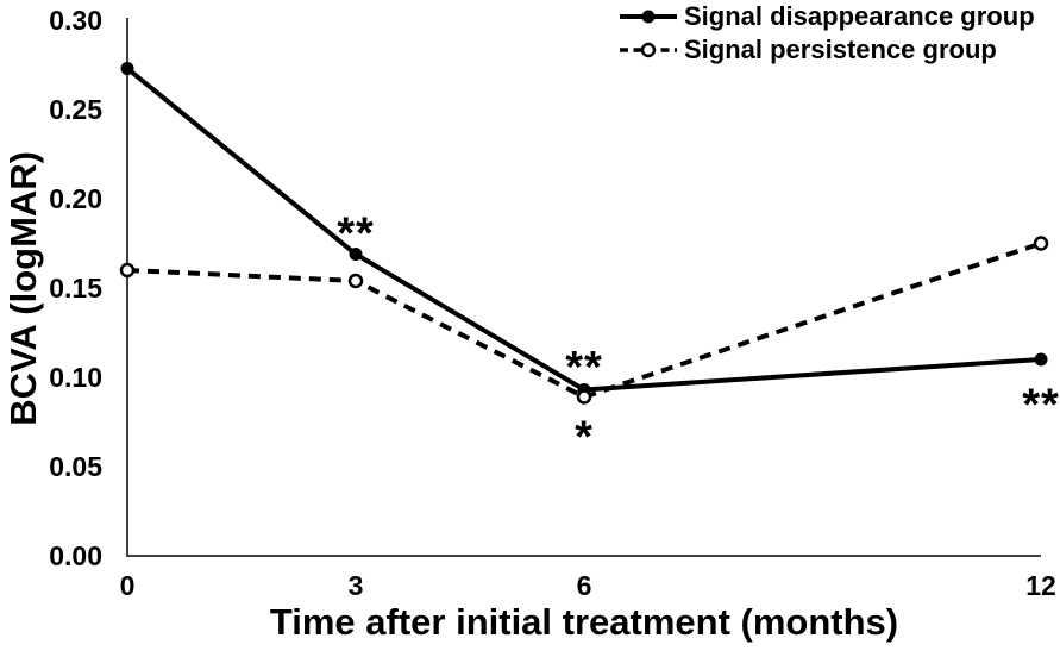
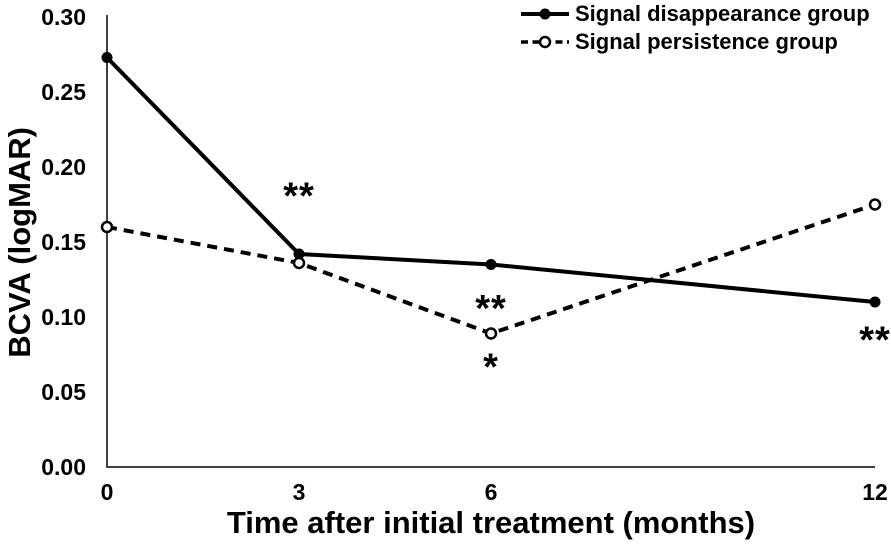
Signal disappearance group/3: 0.169 -> 0.142
Signal persistence group/3: 0.154 -> 0.136
Signal disappearance group/6: 0.093 -> 0.135
